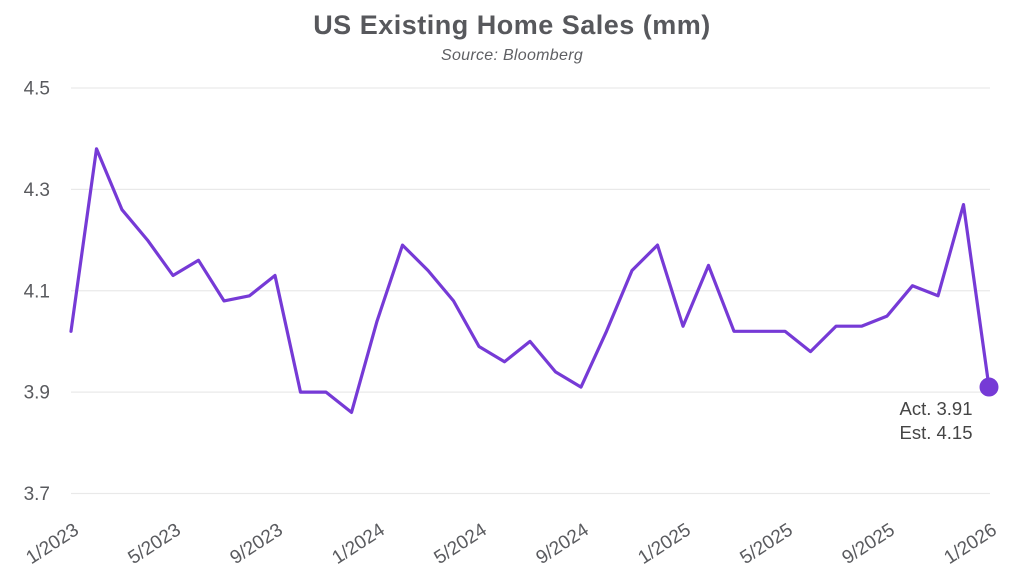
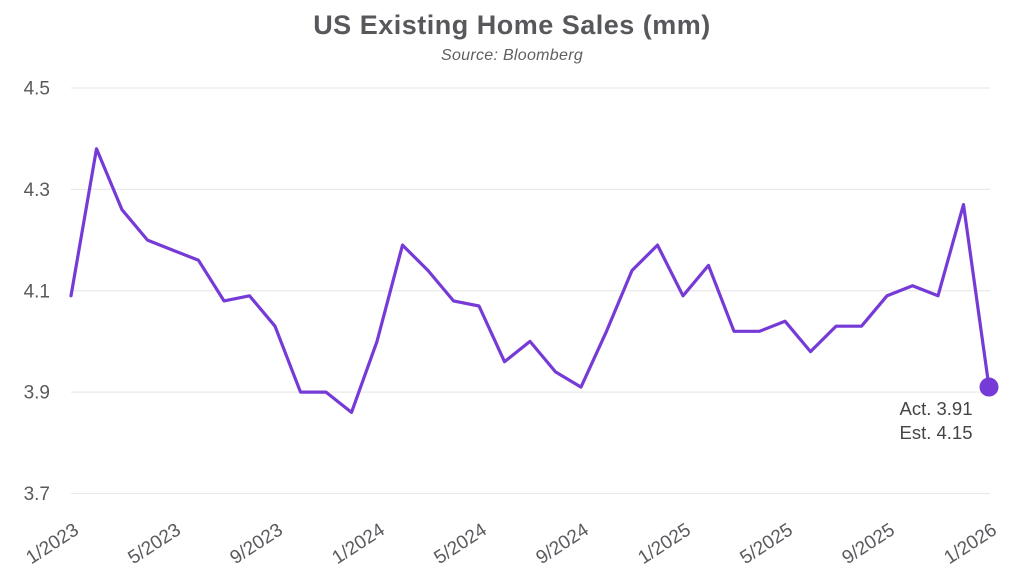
1/2023: 4.02 -> 4.09
5/2023: 4.13 -> 4.18
9/2023: 4.13 -> 4.03
1/2024: 4.04 -> 4.00
5/2024: 3.99 -> 4.07
1/2025: 4.03 -> 4.09
5/2025: 4.02 -> 4.04
9/2025: 4.05 -> 4.09
